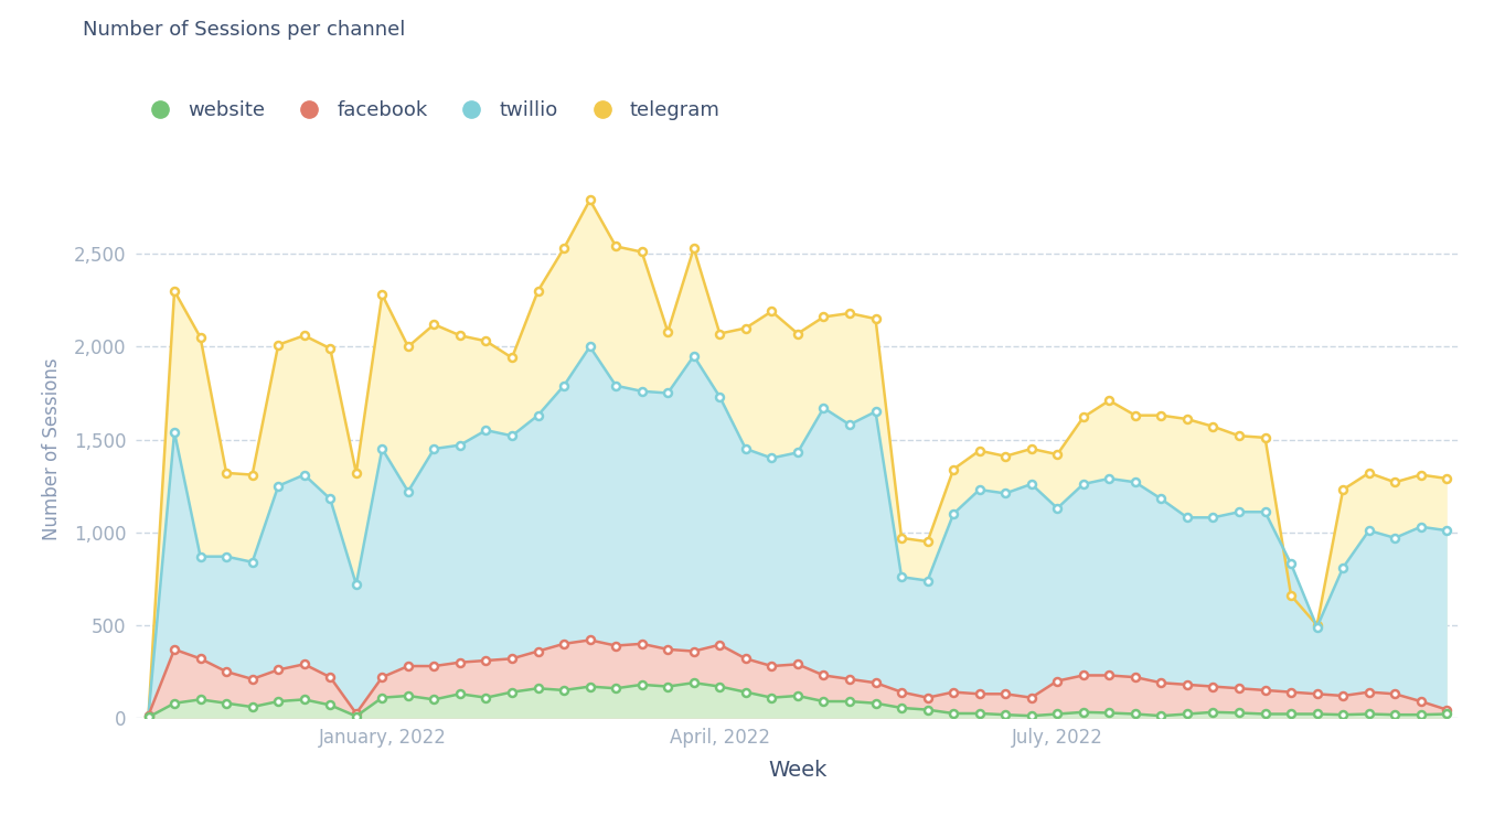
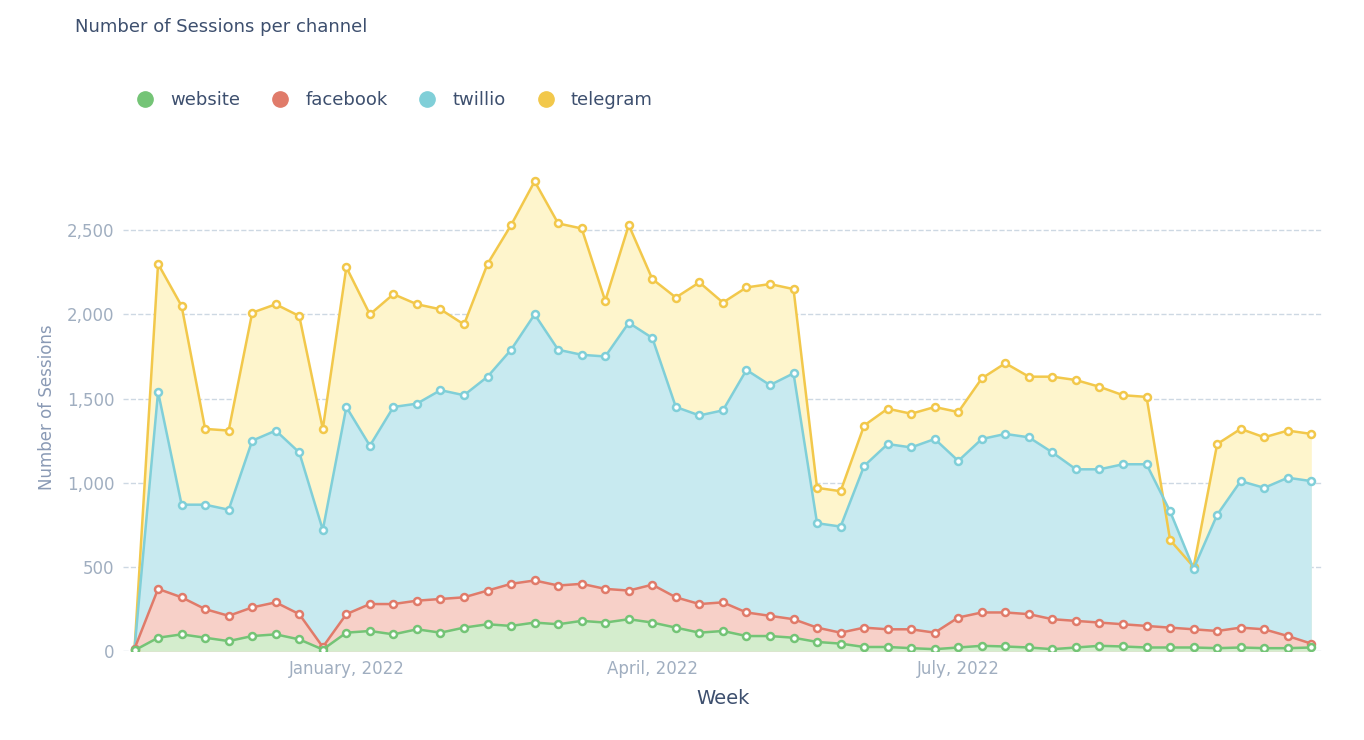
twillio/April, 2022: 1,730 -> 1,860
telegram/April, 2022: 2,070 -> 2,210
